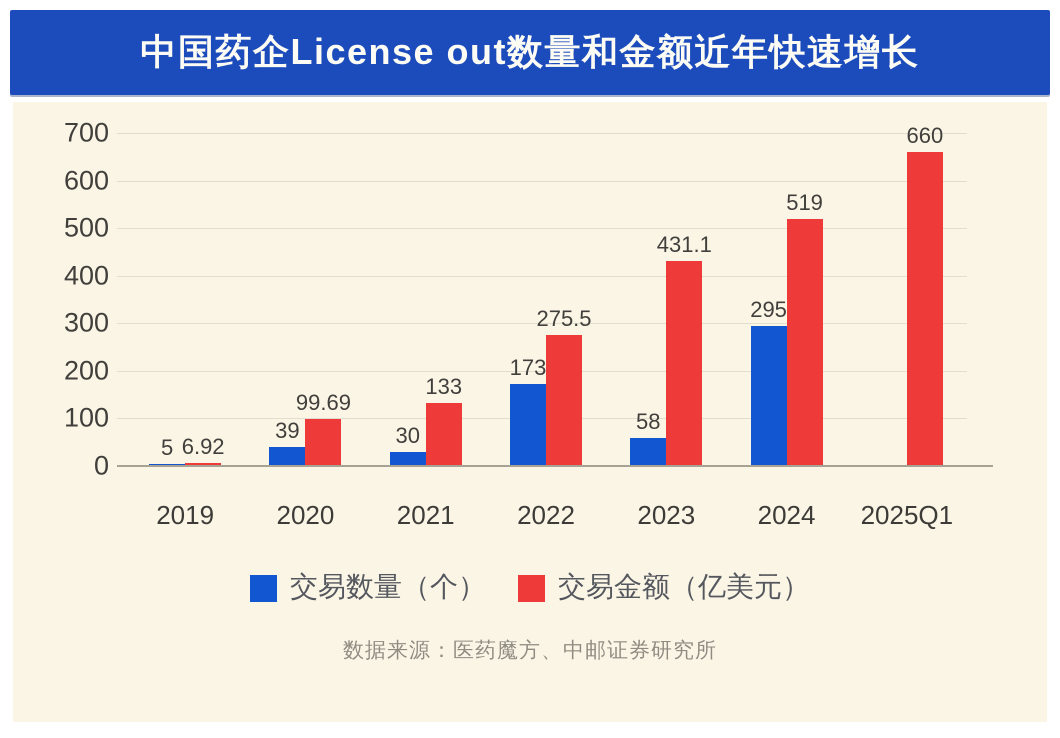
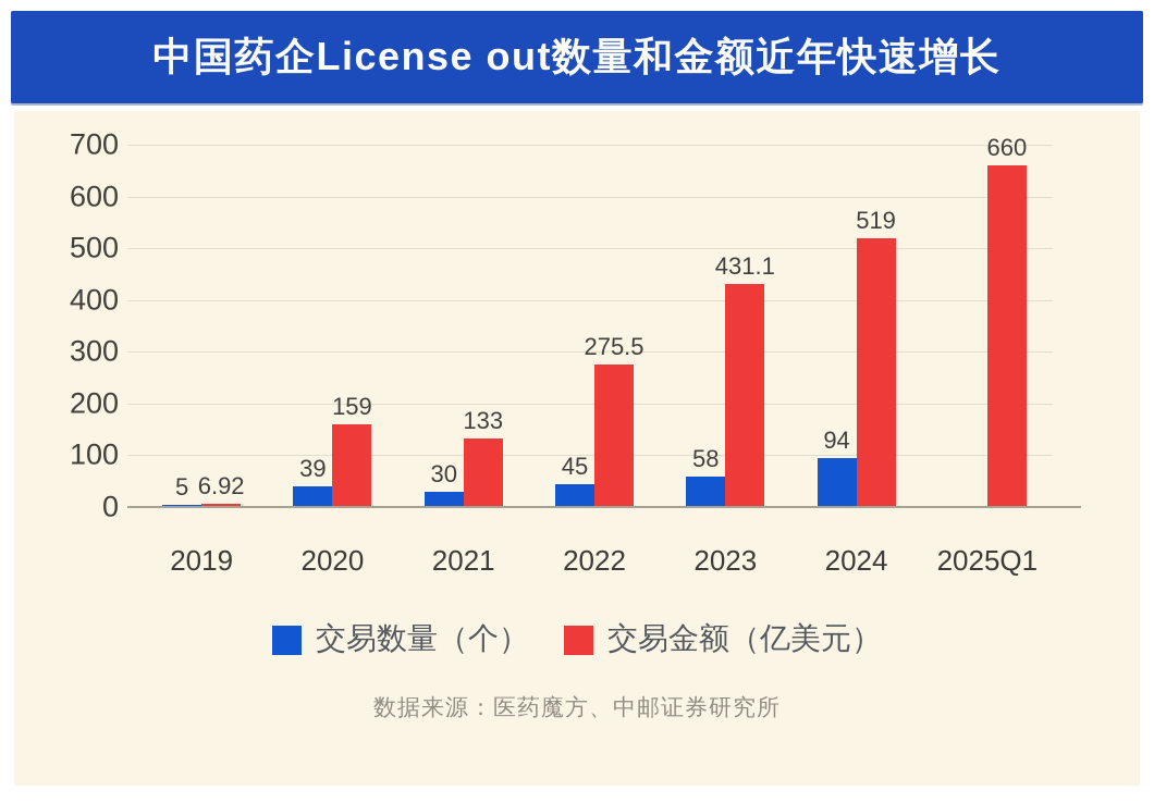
交易金额（亿美元）/2020: 99.69 -> 159
交易数量（个）/2022: 173 -> 45
交易数量（个）/2024: 295 -> 94
